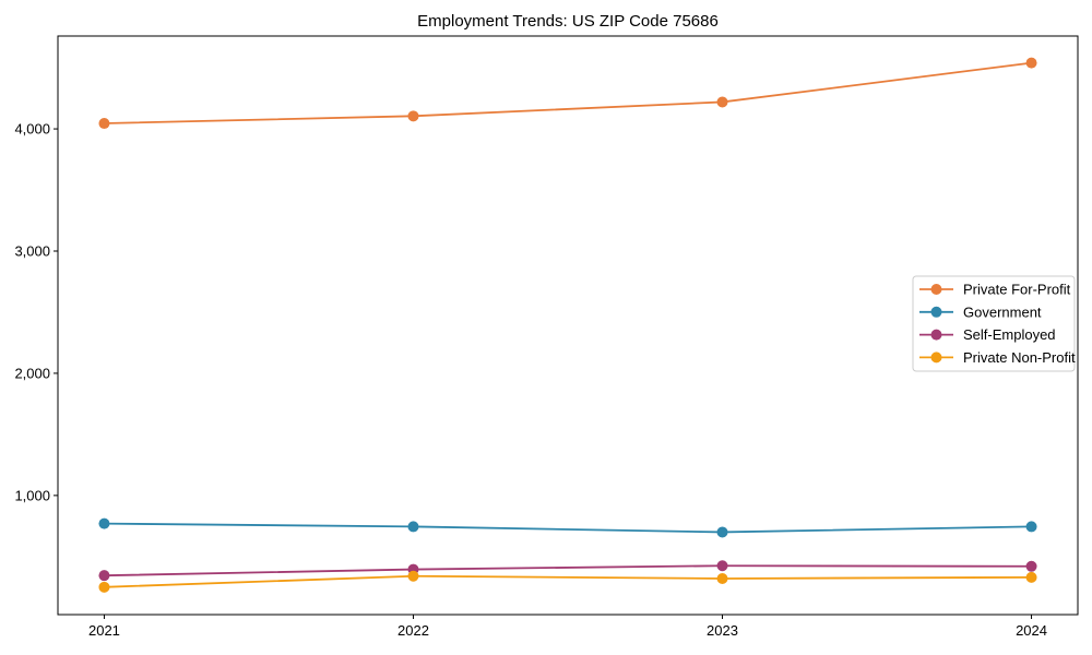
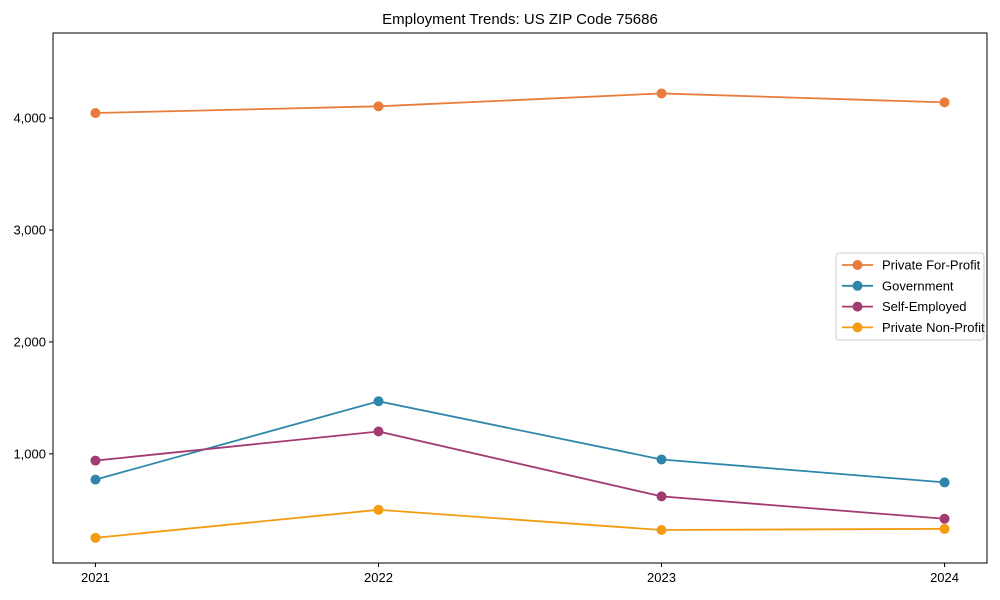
Self-Employed/2021: 340 -> 940
Government/2022: 740 -> 1470
Self-Employed/2022: 400 -> 1200
Private Non-Profit/2022: 340 -> 500
Government/2023: 700 -> 950
Self-Employed/2023: 420 -> 620
Private For-Profit/2024: 4540 -> 4140
